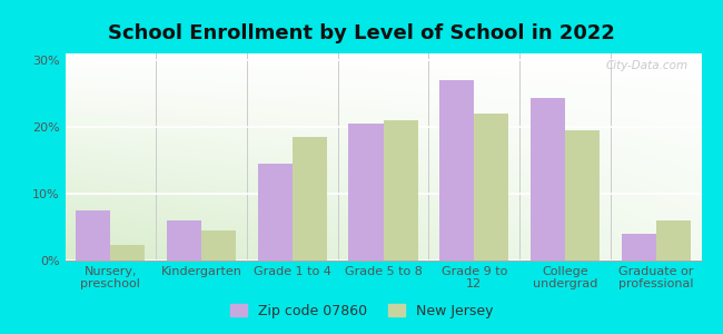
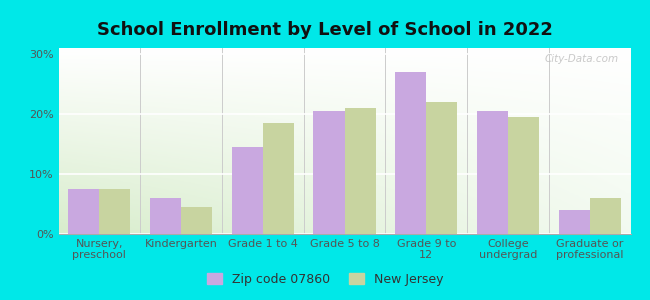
New Jersey/Nursery, preschool: 2.4% -> 7.5%
Zip code 07860/College undergrad: 24.4% -> 20.5%
